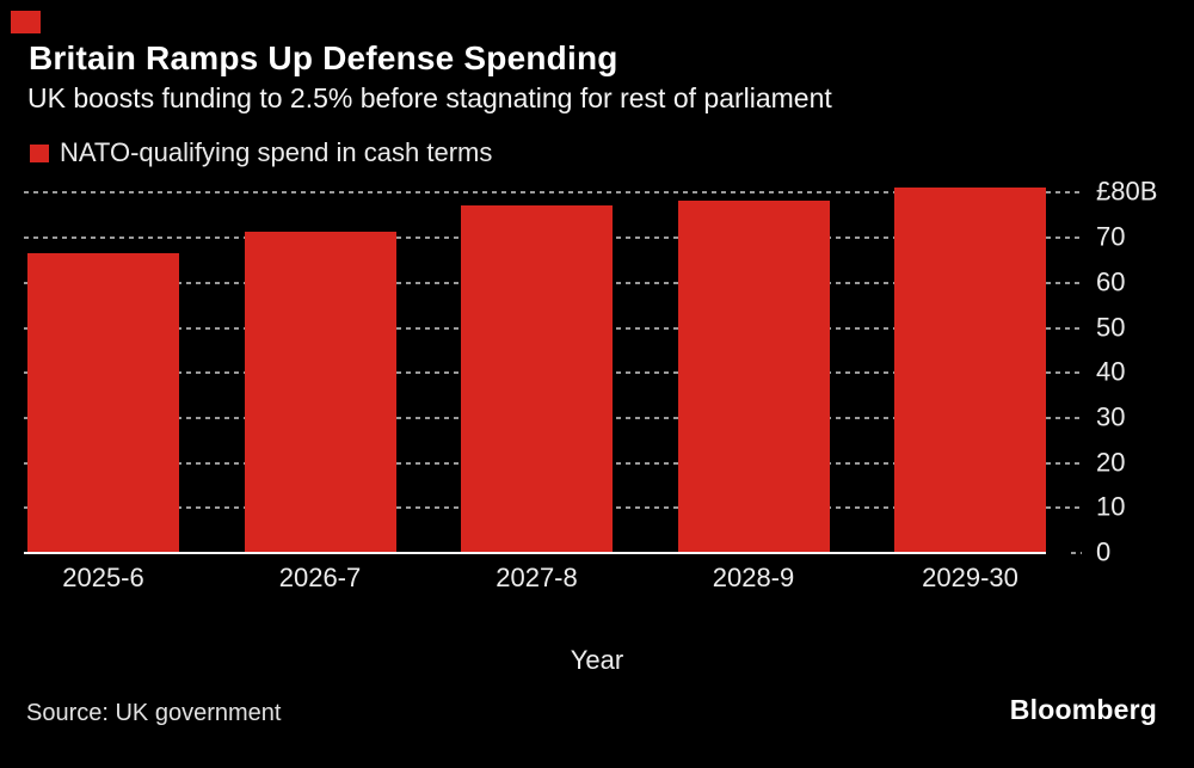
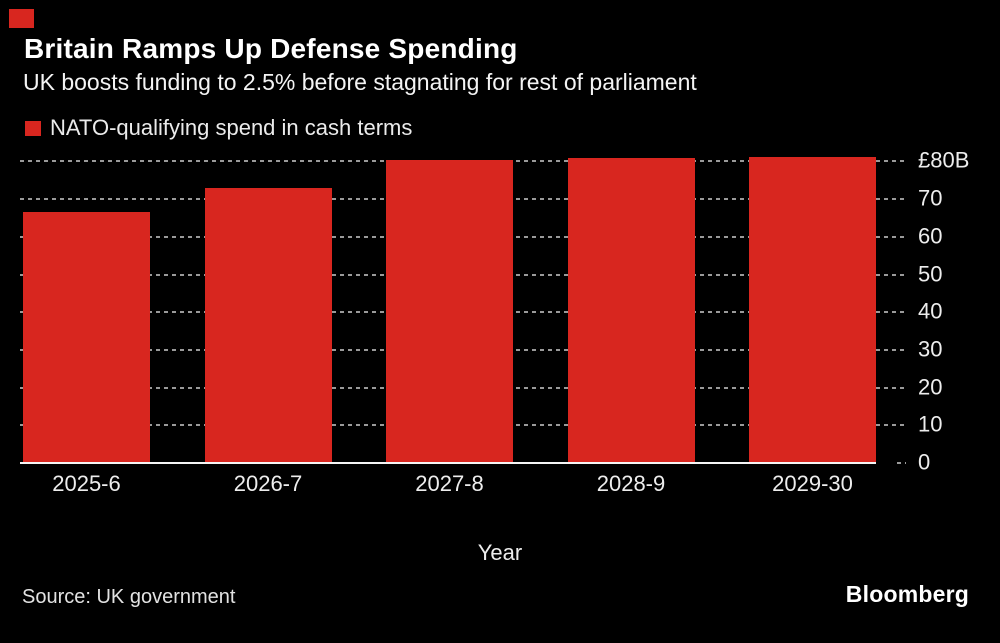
2026-7: £71B -> £73B
2027-8: £77B -> £80B
2028-9: £78B -> £81B
